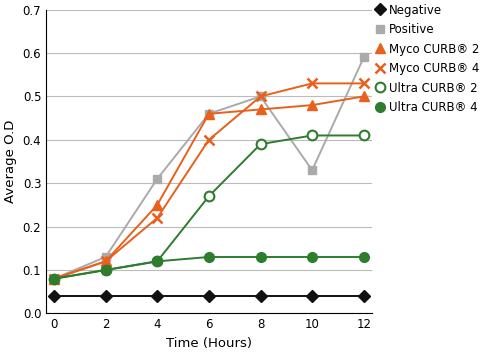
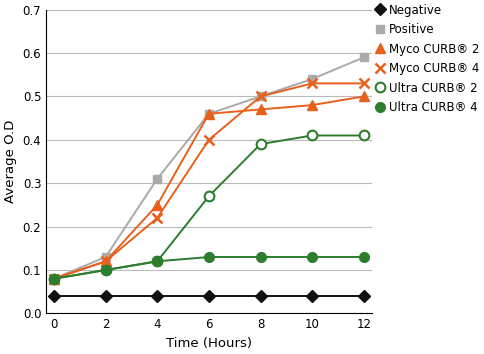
Positive/10: 0.33 -> 0.54
